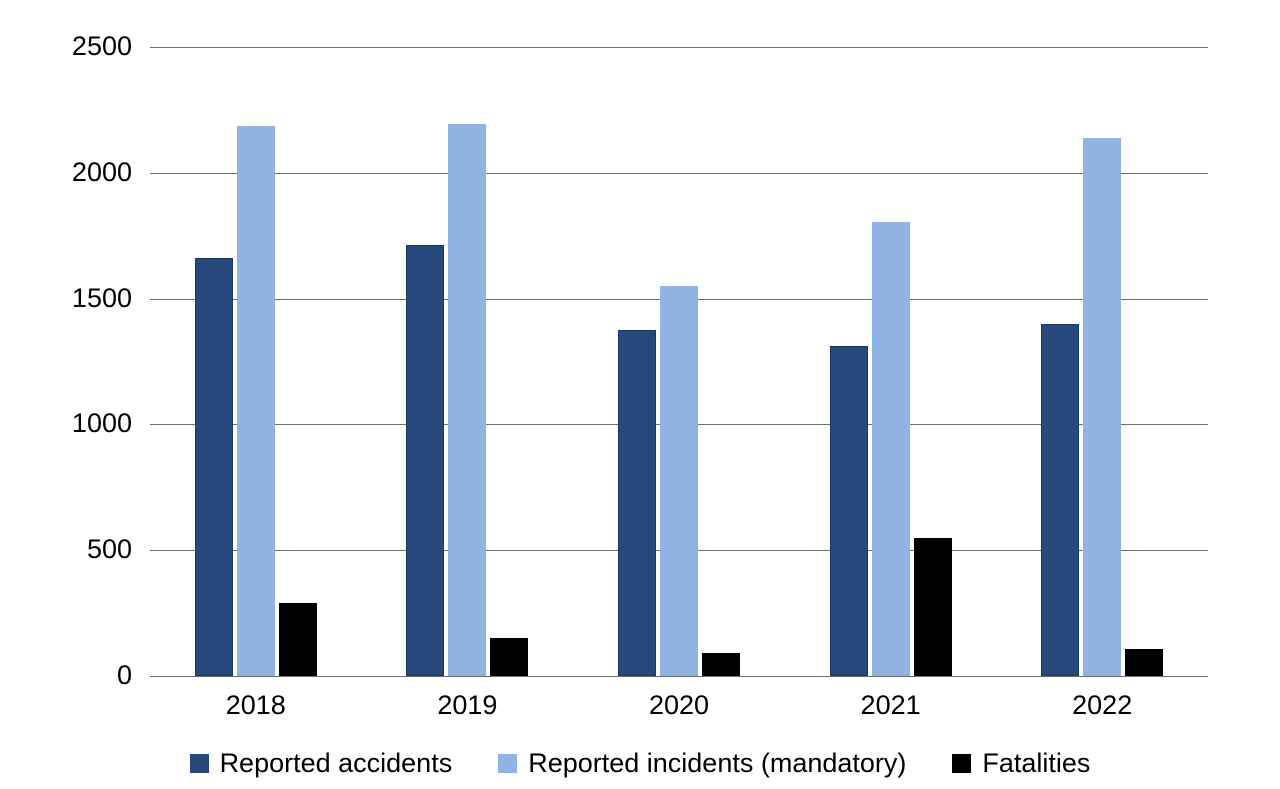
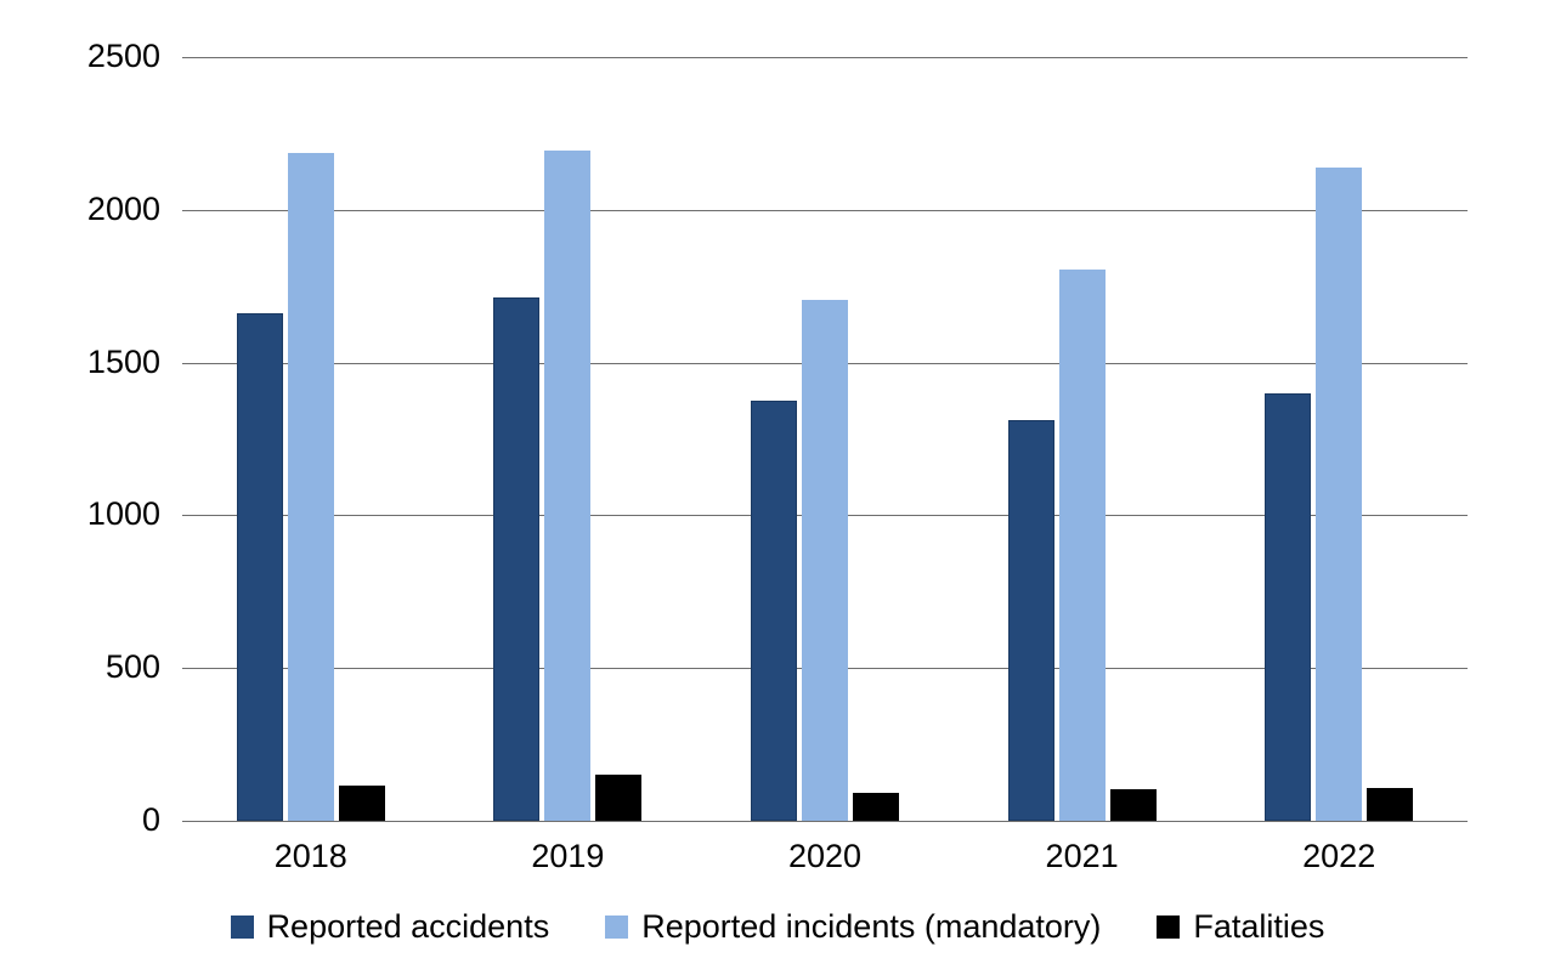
Fatalities/2018: 290 -> 120
Reported incidents (mandatory)/2020: 1550 -> 1700
Fatalities/2021: 550 -> 100
